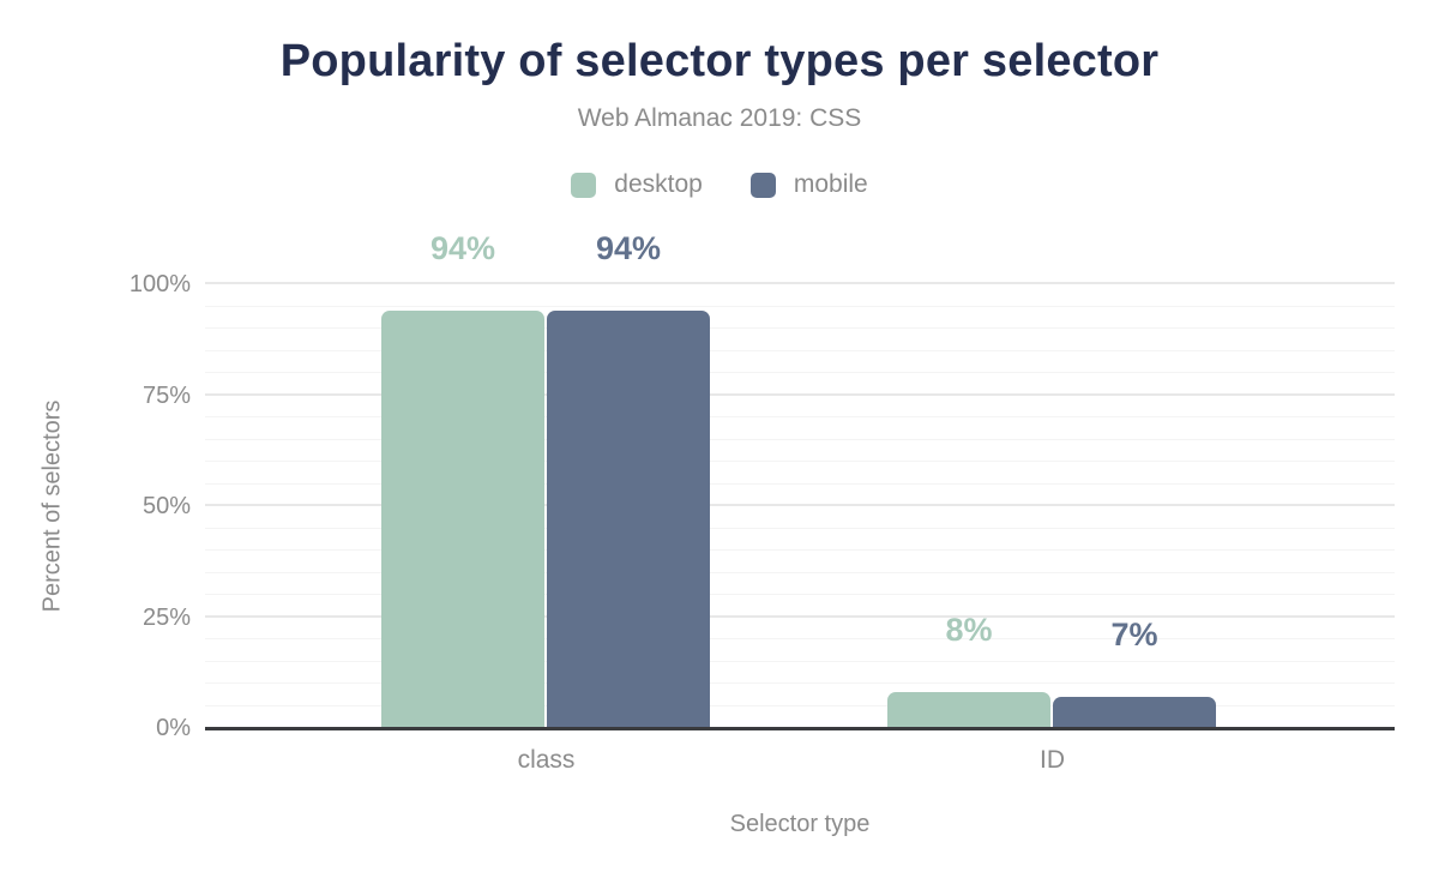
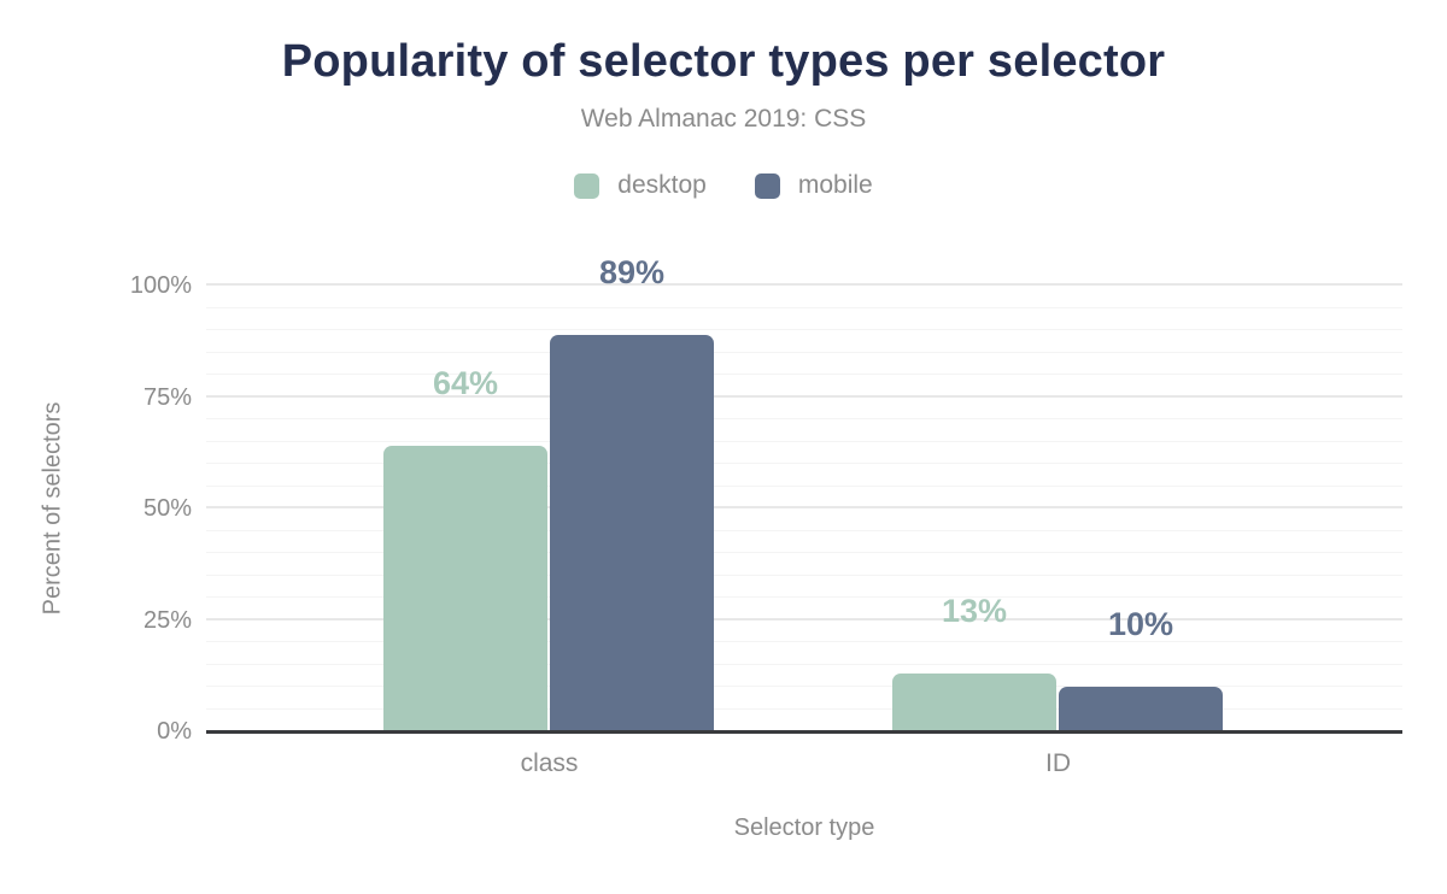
desktop/class: 94% -> 64%
mobile/class: 94% -> 89%
desktop/ID: 8% -> 13%
mobile/ID: 7% -> 10%
